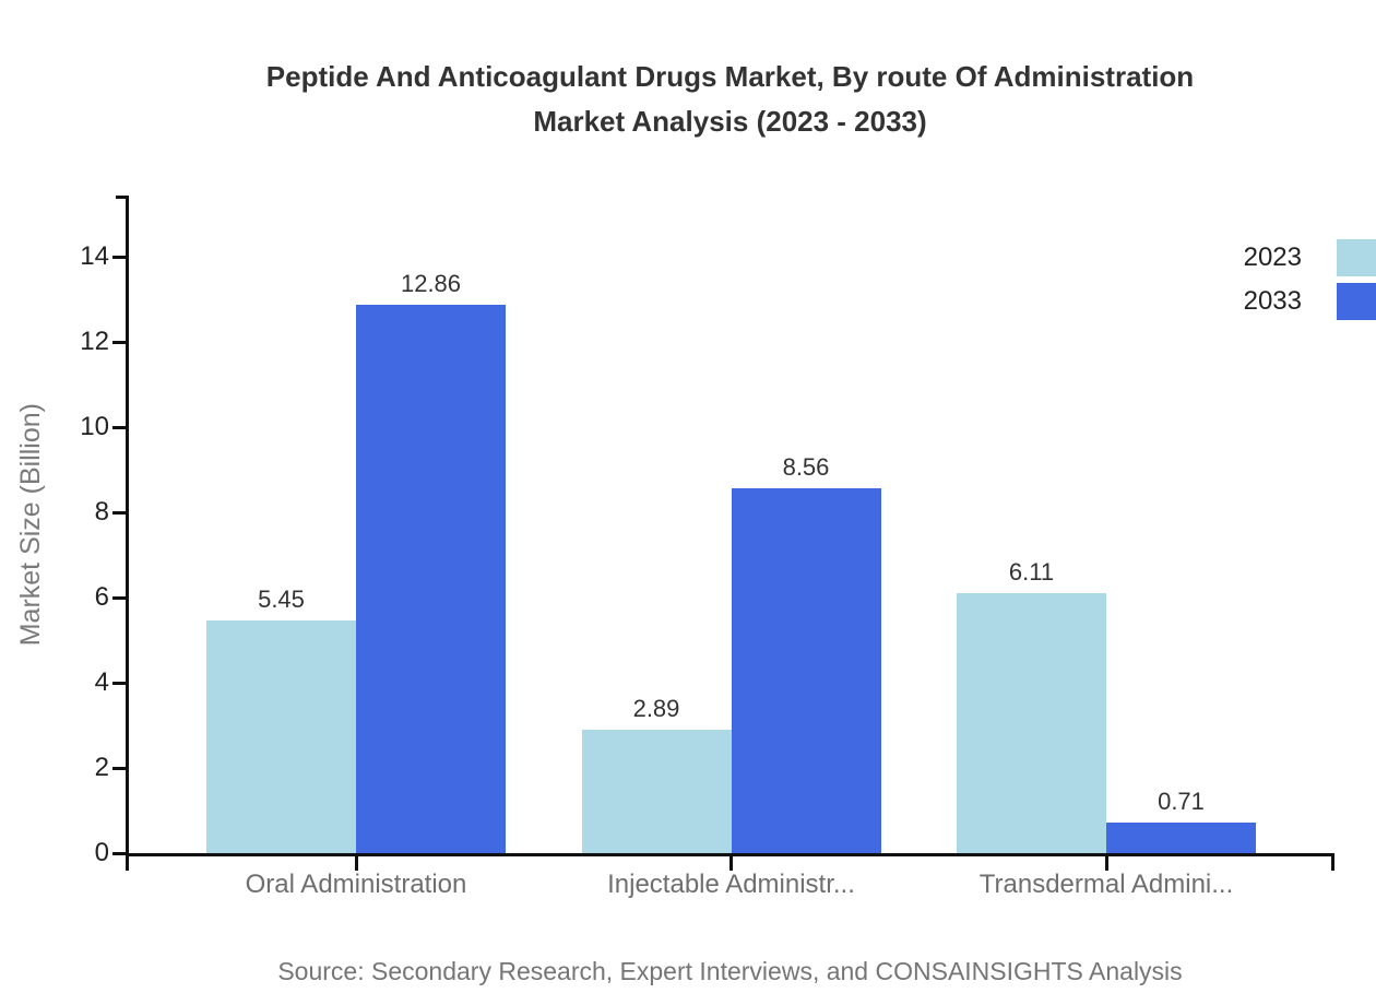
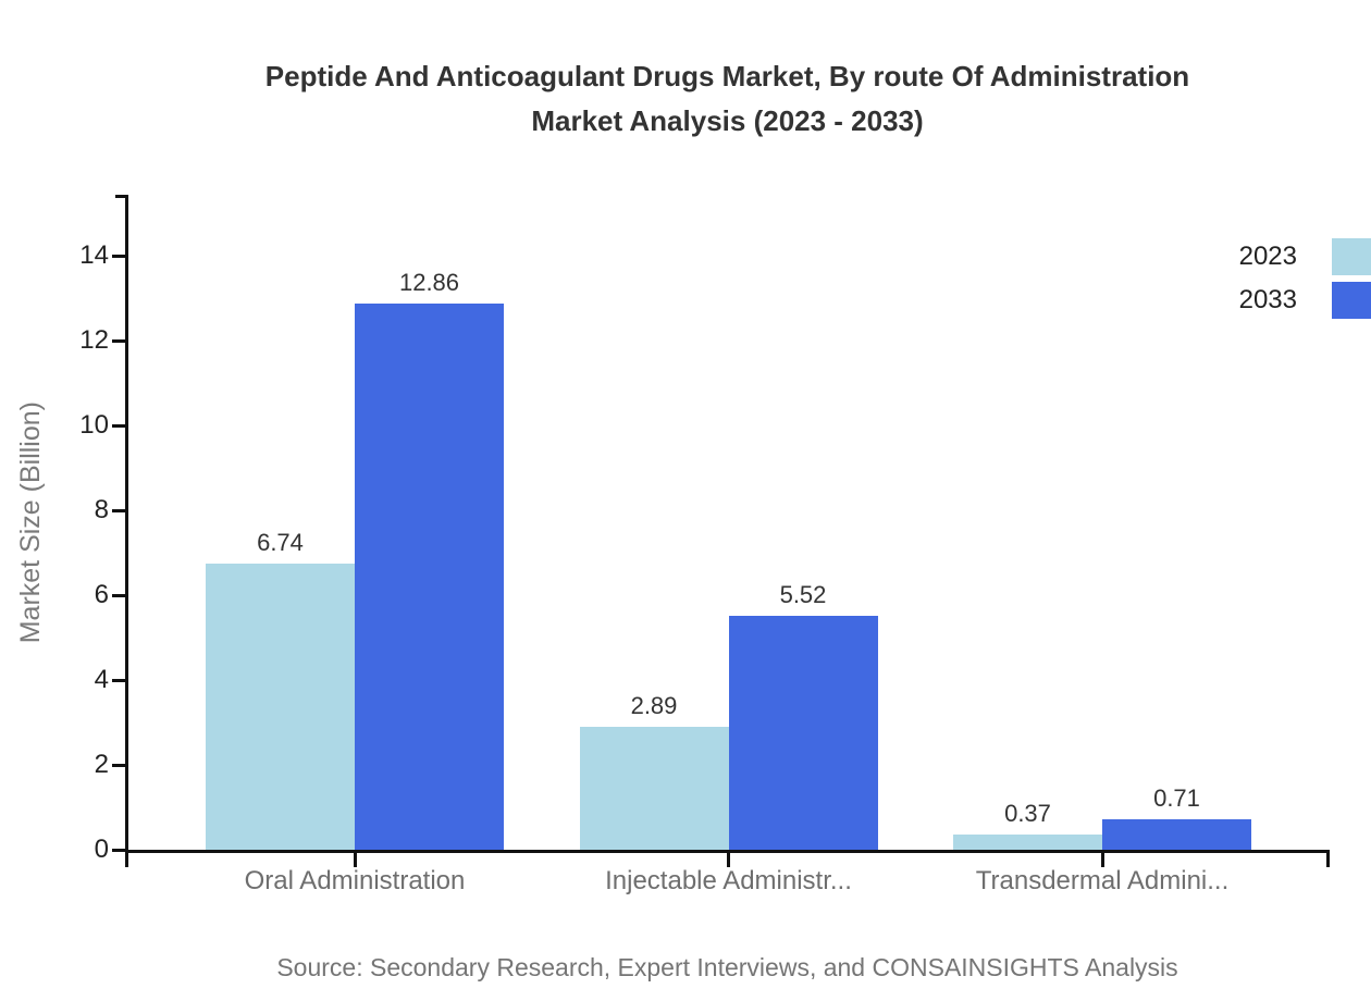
2023/Oral Administration: 5.45 -> 6.74
2033/Injectable Administr...: 8.56 -> 5.52
2023/Transdermal Admini...: 6.11 -> 0.37
